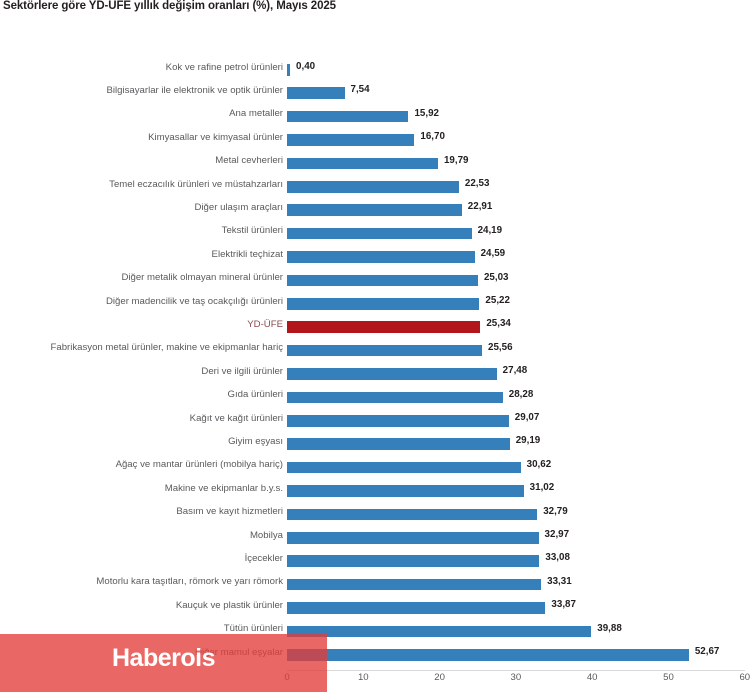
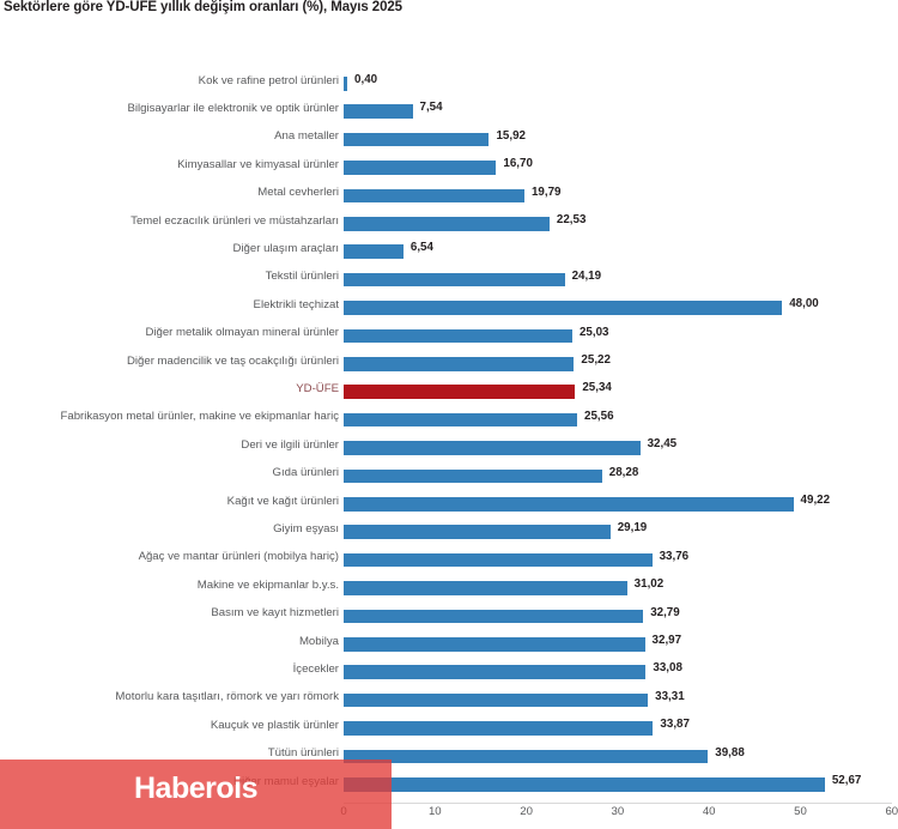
Diğer ulaşım araçları: 22,91 -> 6,54
Elektrikli teçhizat: 24,59 -> 48,00
Deri ve ilgili ürünler: 27,48 -> 32,45
Kağıt ve kağıt ürünleri: 29,07 -> 49,22
Ağaç ve mantar ürünleri (mobilya hariç): 30,62 -> 33,76
